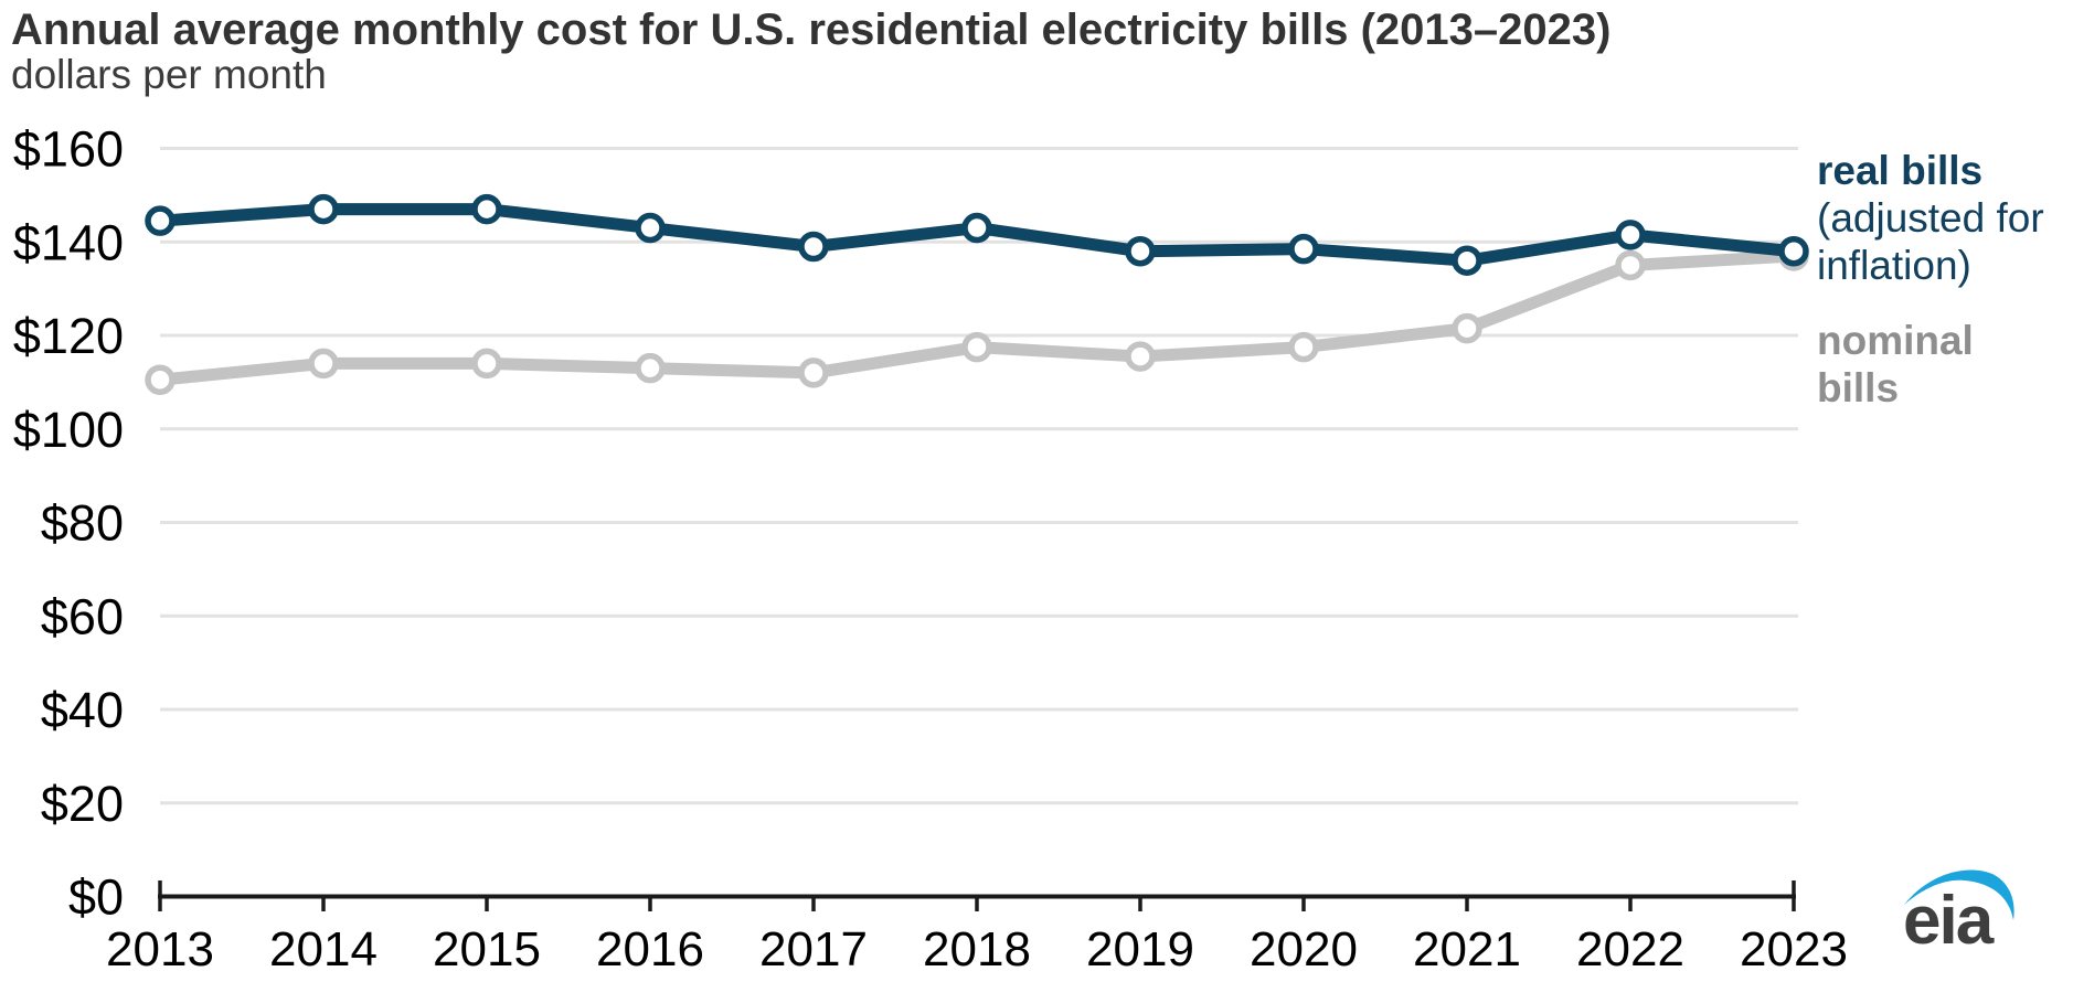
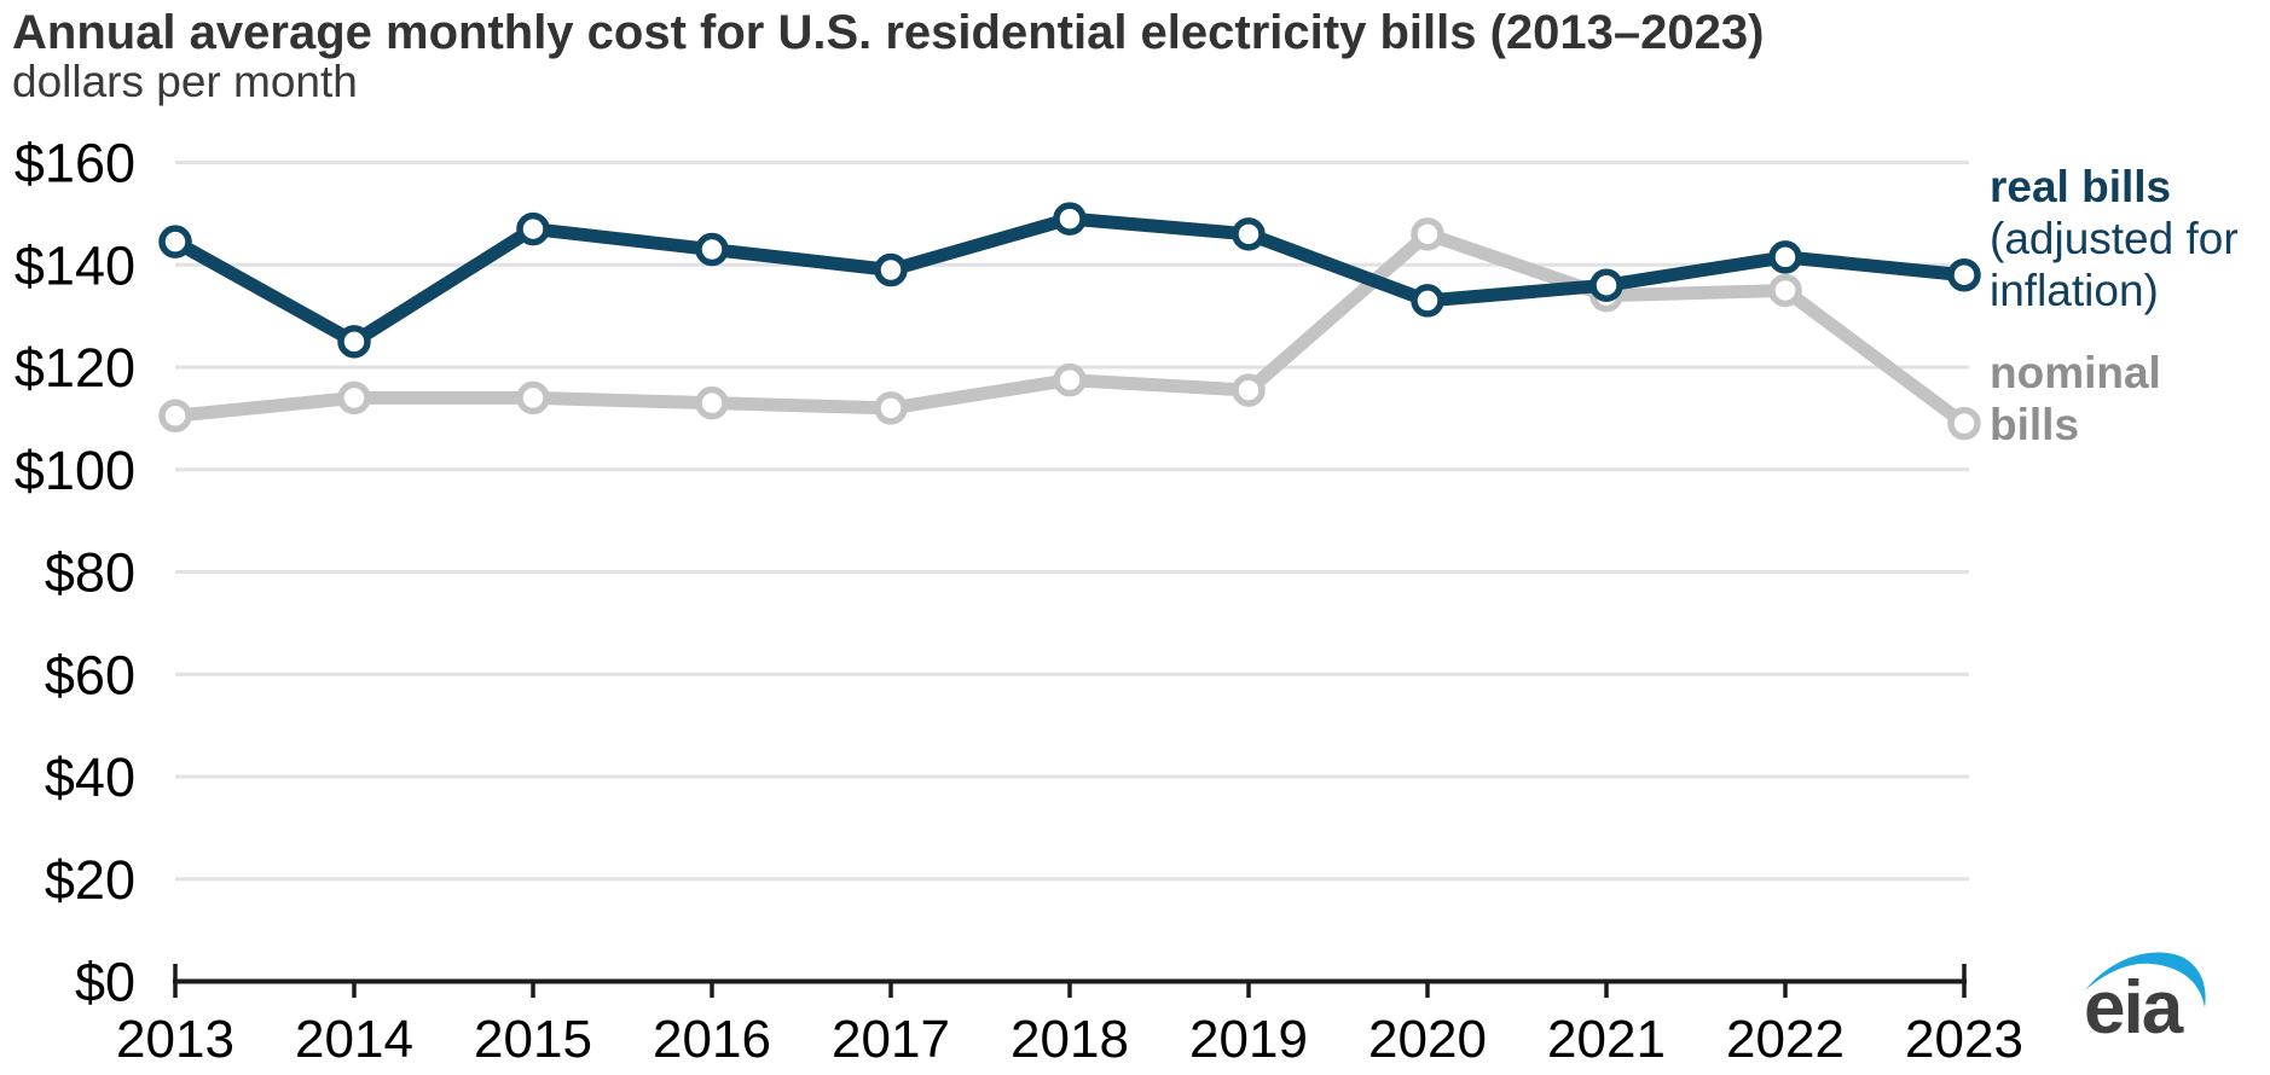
real bills (adjusted for inflation)/2014: $147 -> $125
real bills (adjusted for inflation)/2018: $143 -> $149
real bills (adjusted for inflation)/2019: $138 -> $146
real bills (adjusted for inflation)/2020: $138 -> $133
nominal bills/2020: $118 -> $146
nominal bills/2021: $122 -> $134
nominal bills/2023: $137 -> $109
